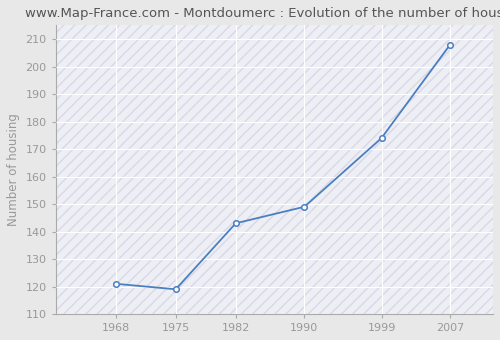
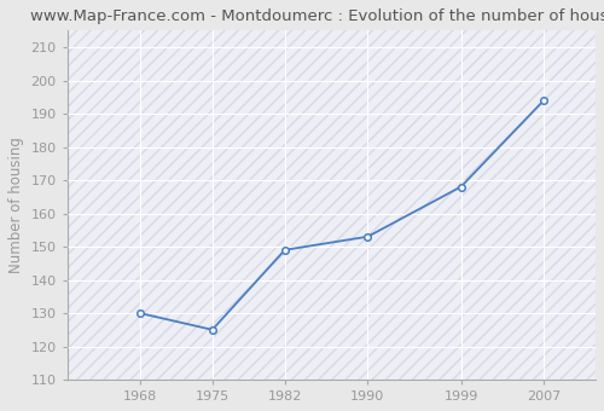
1968: 121 -> 130
1975: 119 -> 125
1982: 143 -> 149
1990: 149 -> 153
1999: 174 -> 168
2007: 208 -> 194
